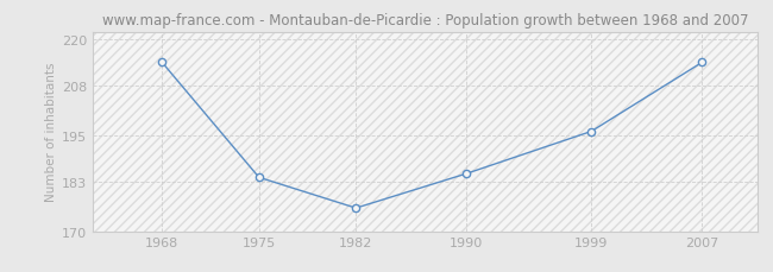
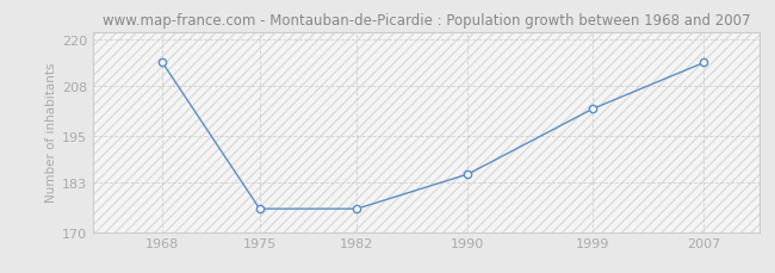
1975: 184 -> 176
1999: 196 -> 202
